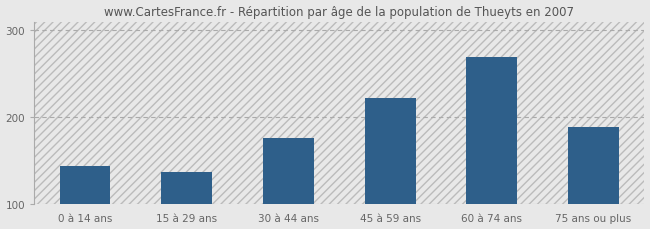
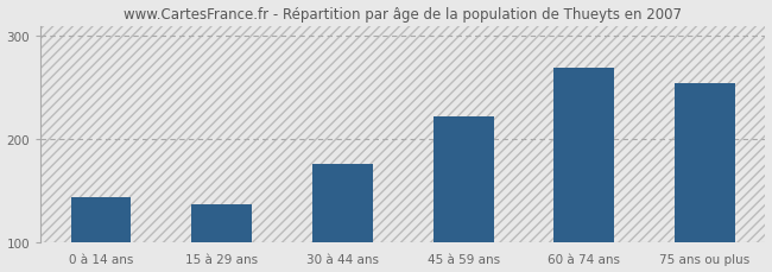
75 ans ou plus: 188 -> 254
